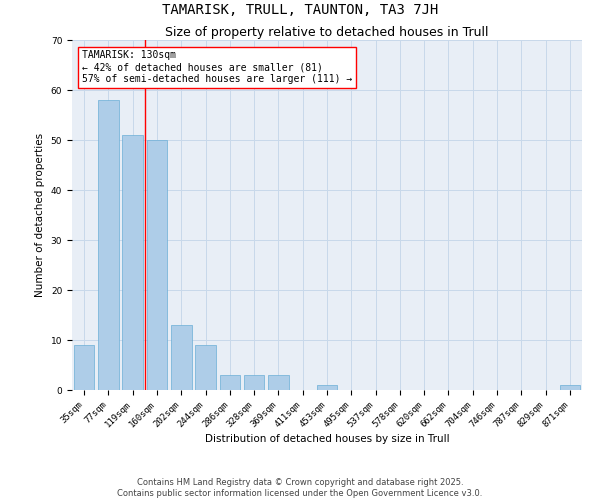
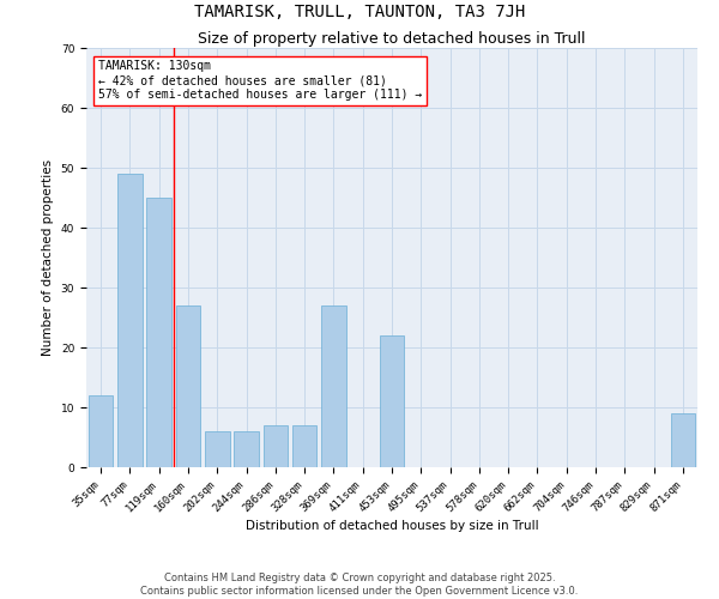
35sqm: 9 -> 12
77sqm: 58 -> 49
119sqm: 51 -> 45
160sqm: 50 -> 27
202sqm: 13 -> 6
244sqm: 9 -> 6
286sqm: 3 -> 7
328sqm: 3 -> 7
369sqm: 3 -> 27
453sqm: 1 -> 22
871sqm: 1 -> 9
